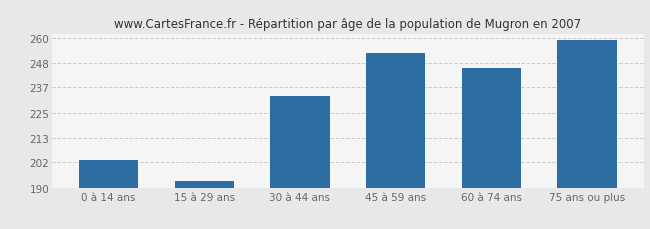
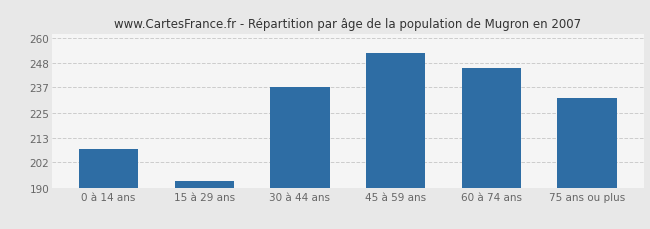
0 à 14 ans: 203 -> 208
30 à 44 ans: 233 -> 237
75 ans ou plus: 259 -> 232
